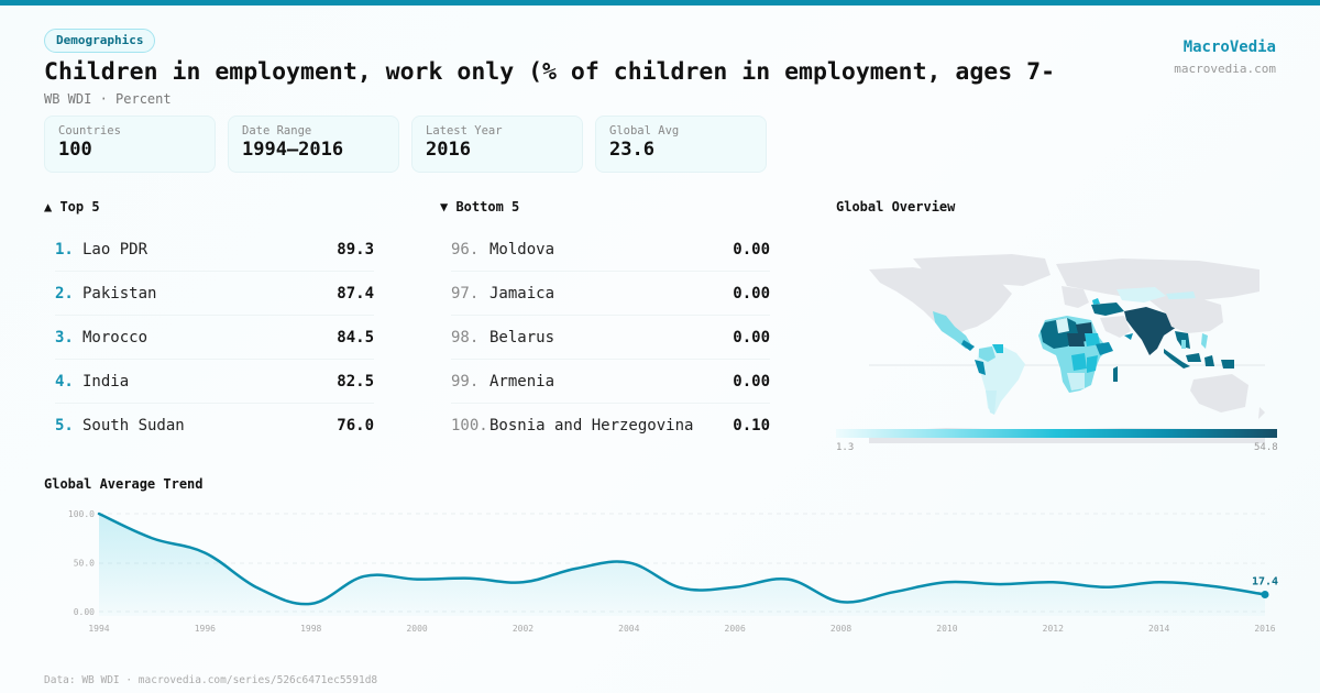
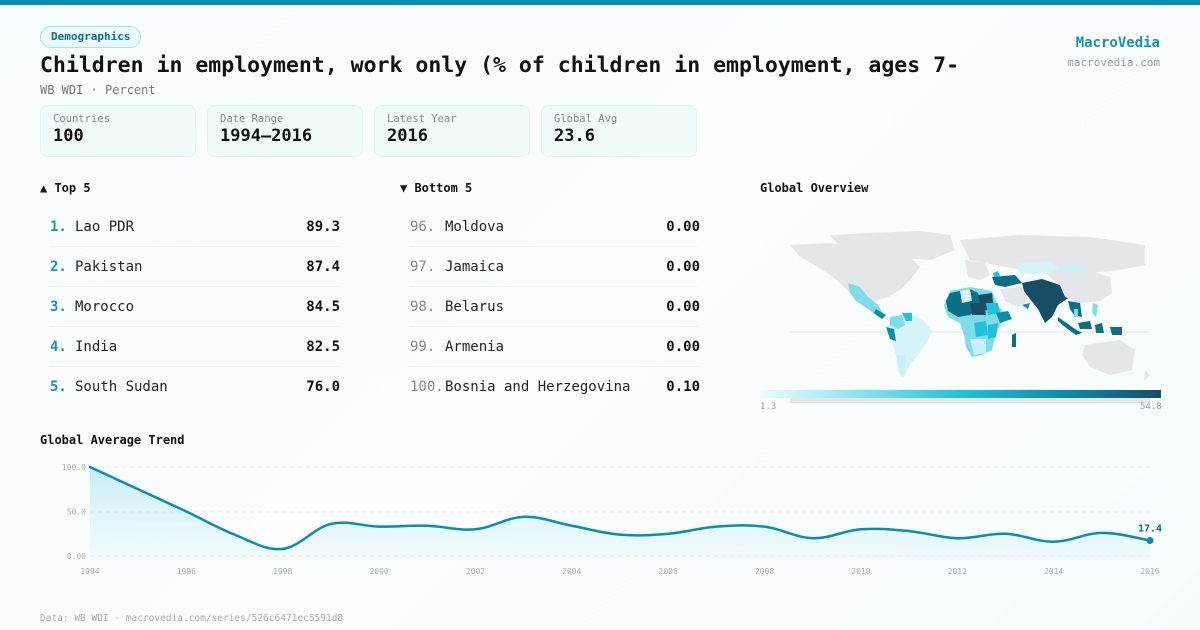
1996: 60 -> 50
2004: 50 -> 30
2008: 10 -> 30
2012: 30 -> 20
2014: 30 -> 20
